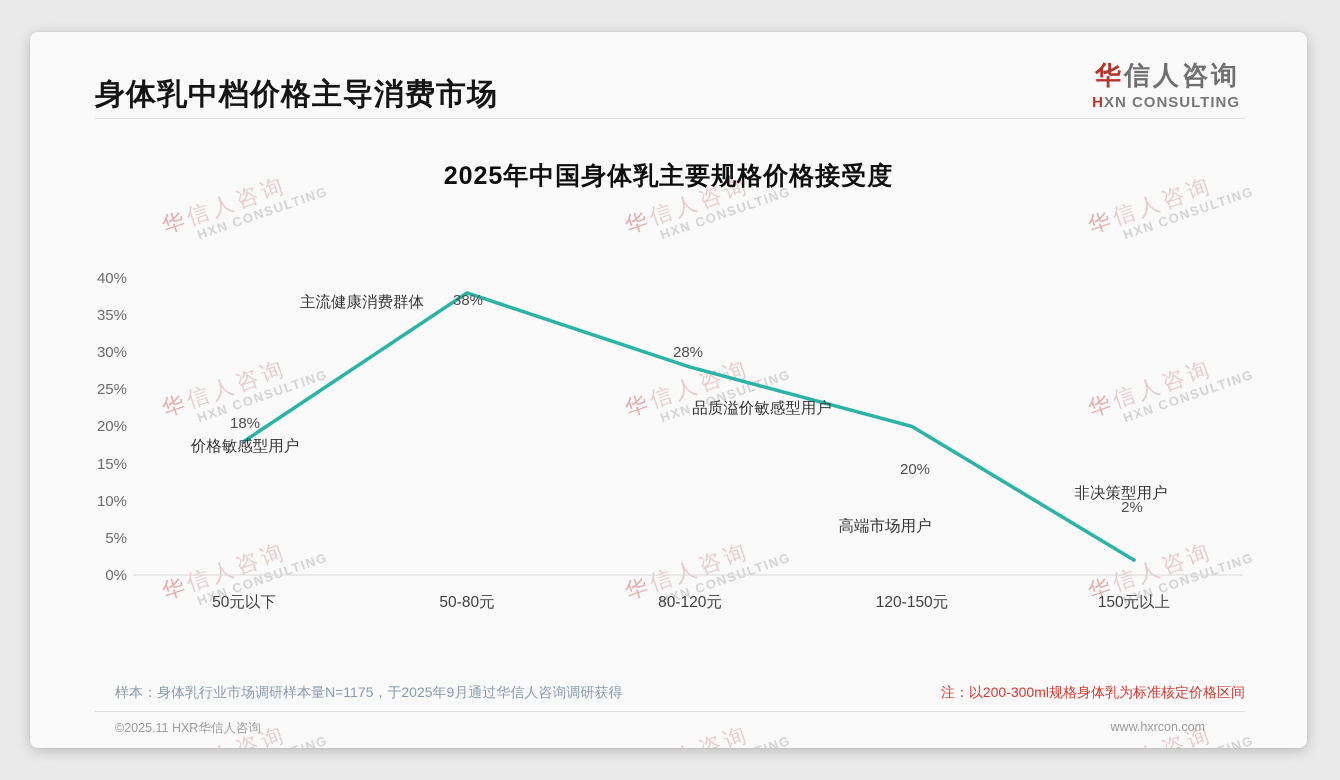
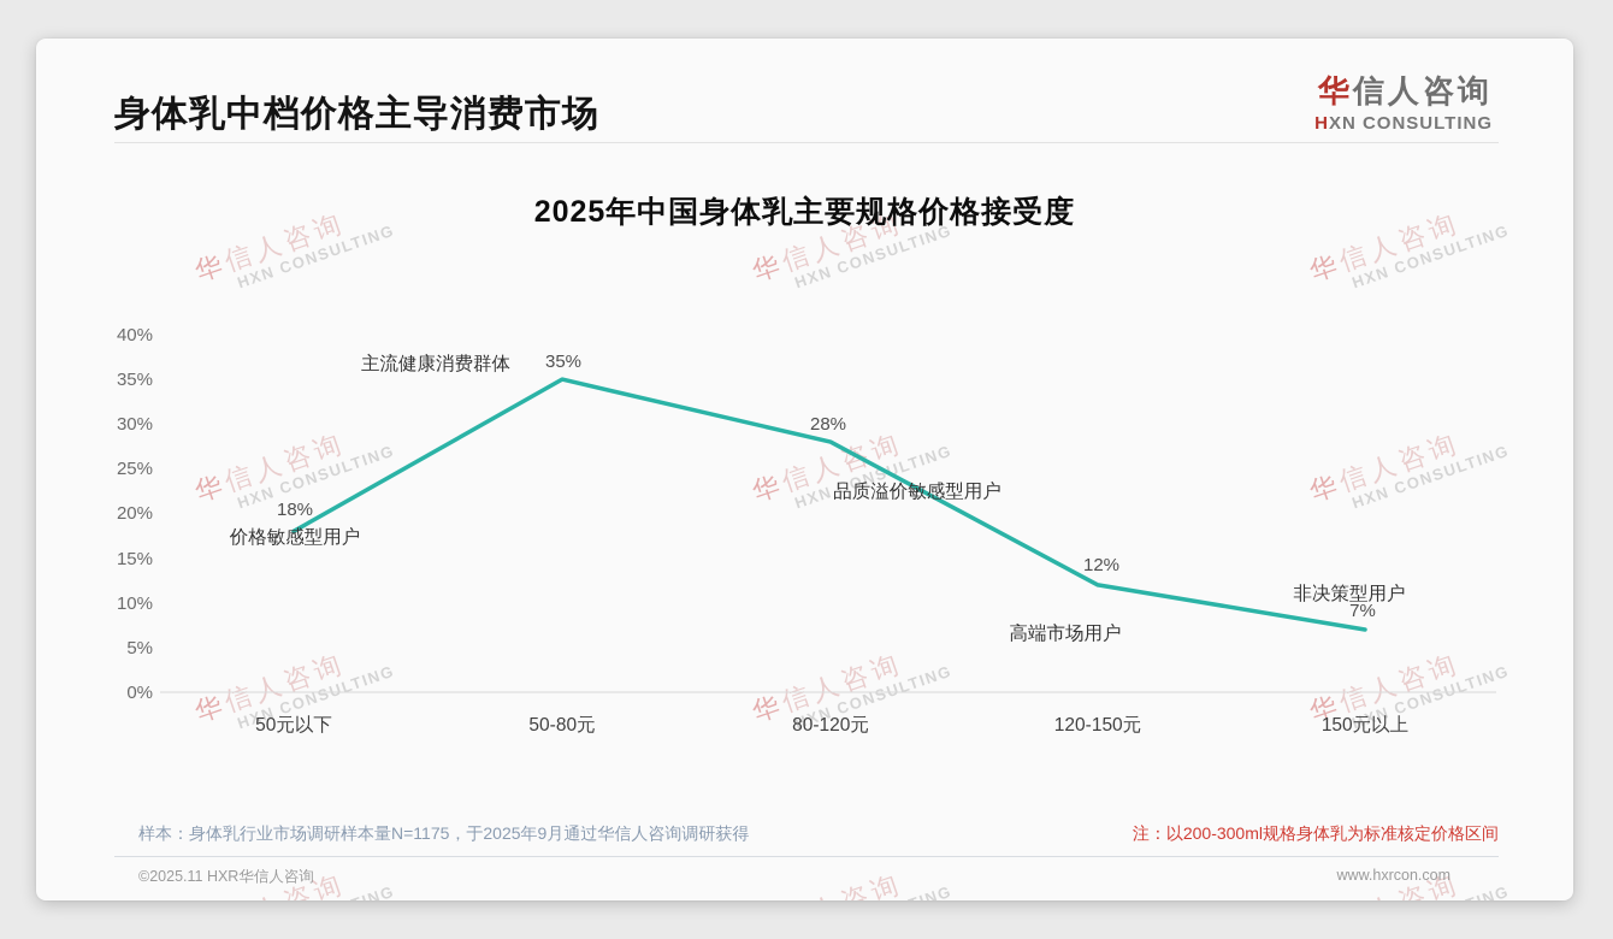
50-80元: 38% -> 35%
120-150元: 20% -> 12%
150元以上: 2% -> 7%
